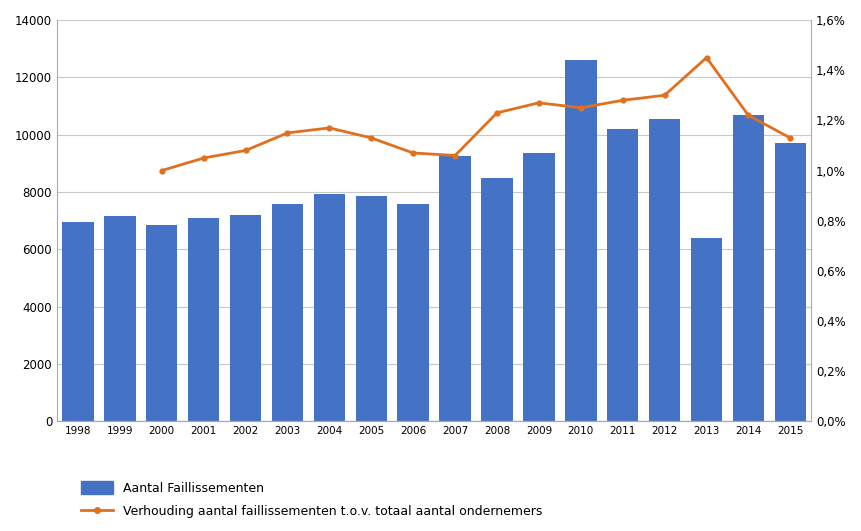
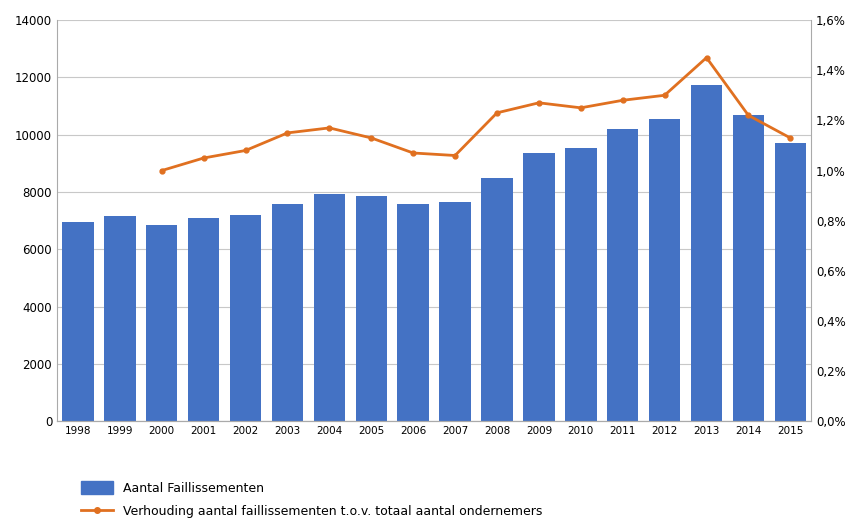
Aantal Faillissementen/2007: 9250 -> 7650
Aantal Faillissementen/2010: 12600 -> 9550
Aantal Faillissementen/2013: 6400 -> 11750
